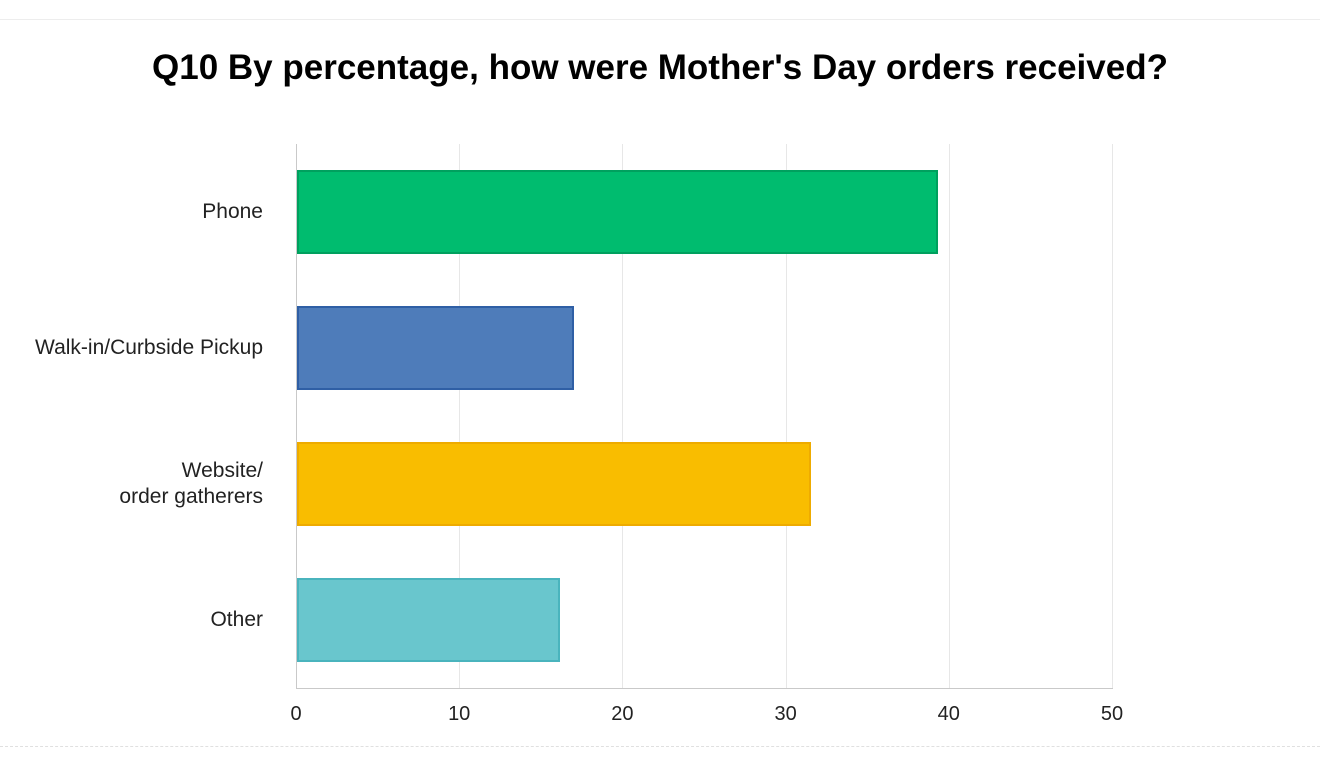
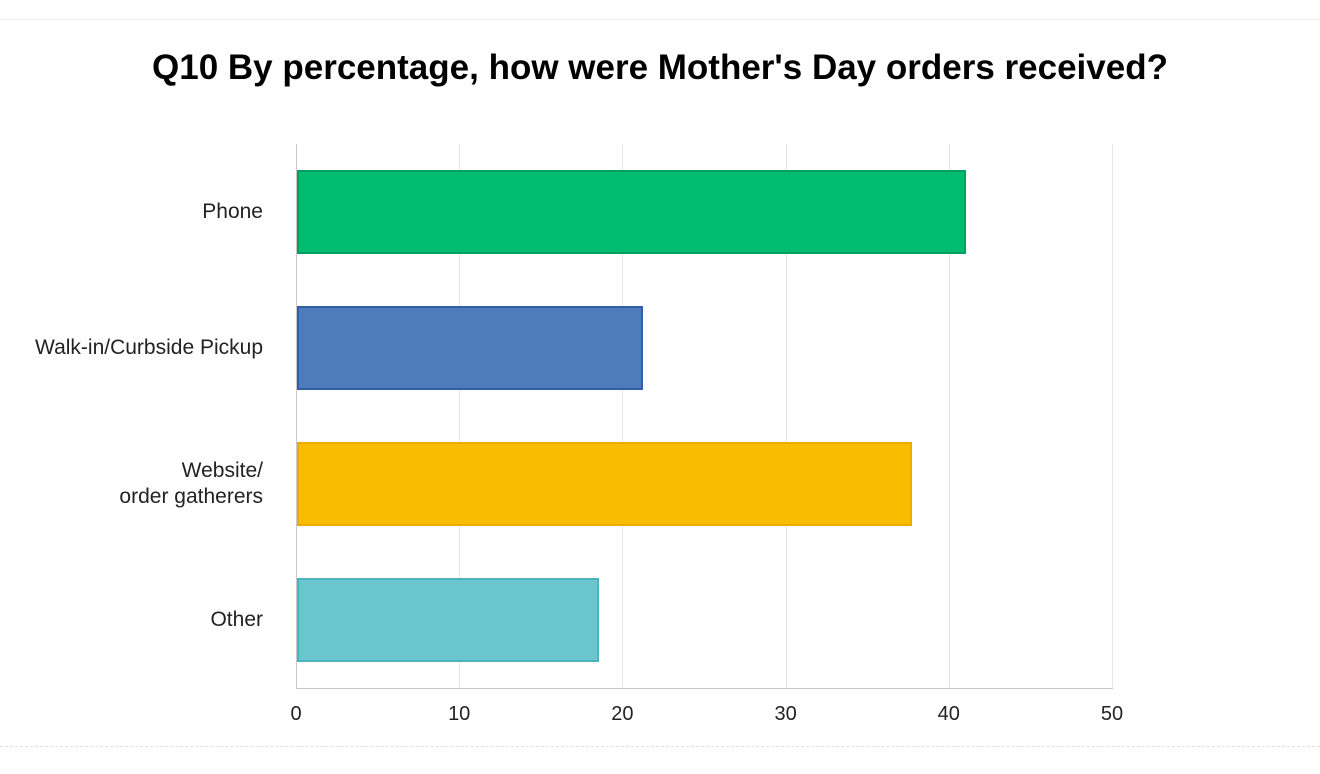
Phone: 39.3 -> 41.0
Walk-in/Curbside Pickup: 17.0 -> 21.2
Website/ order gatherers: 31.5 -> 37.7
Other: 16.1 -> 18.5
